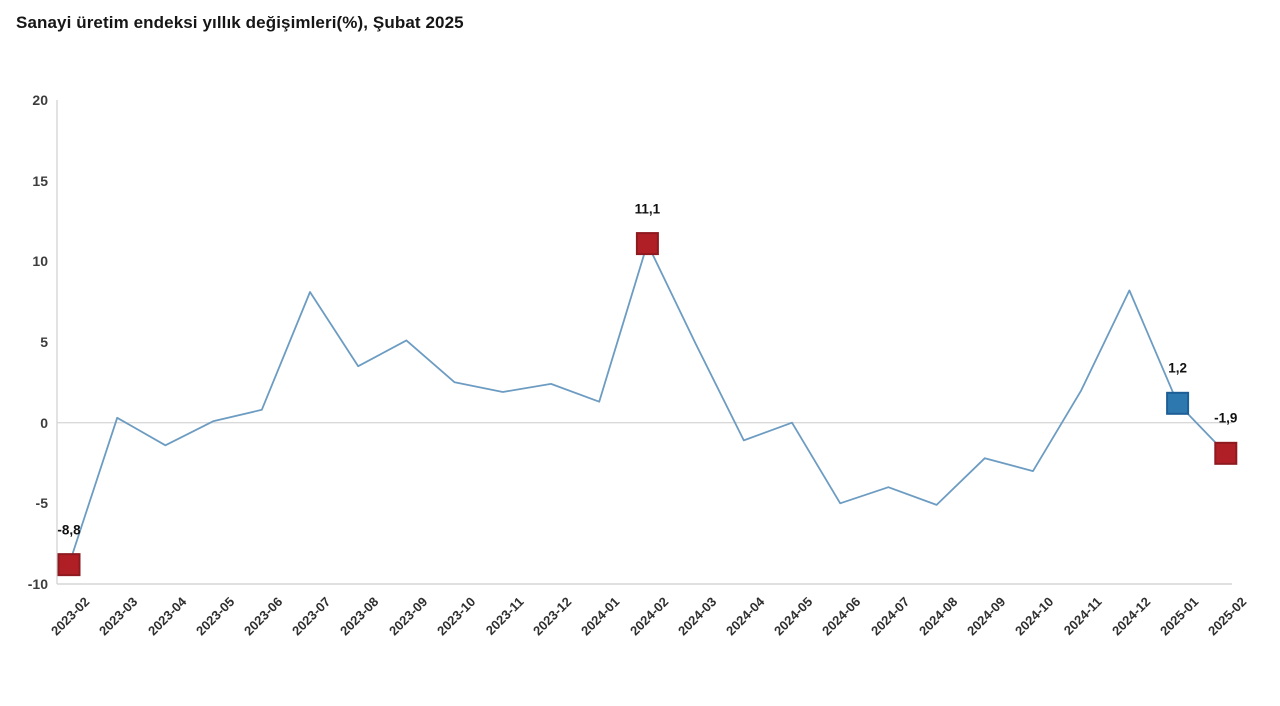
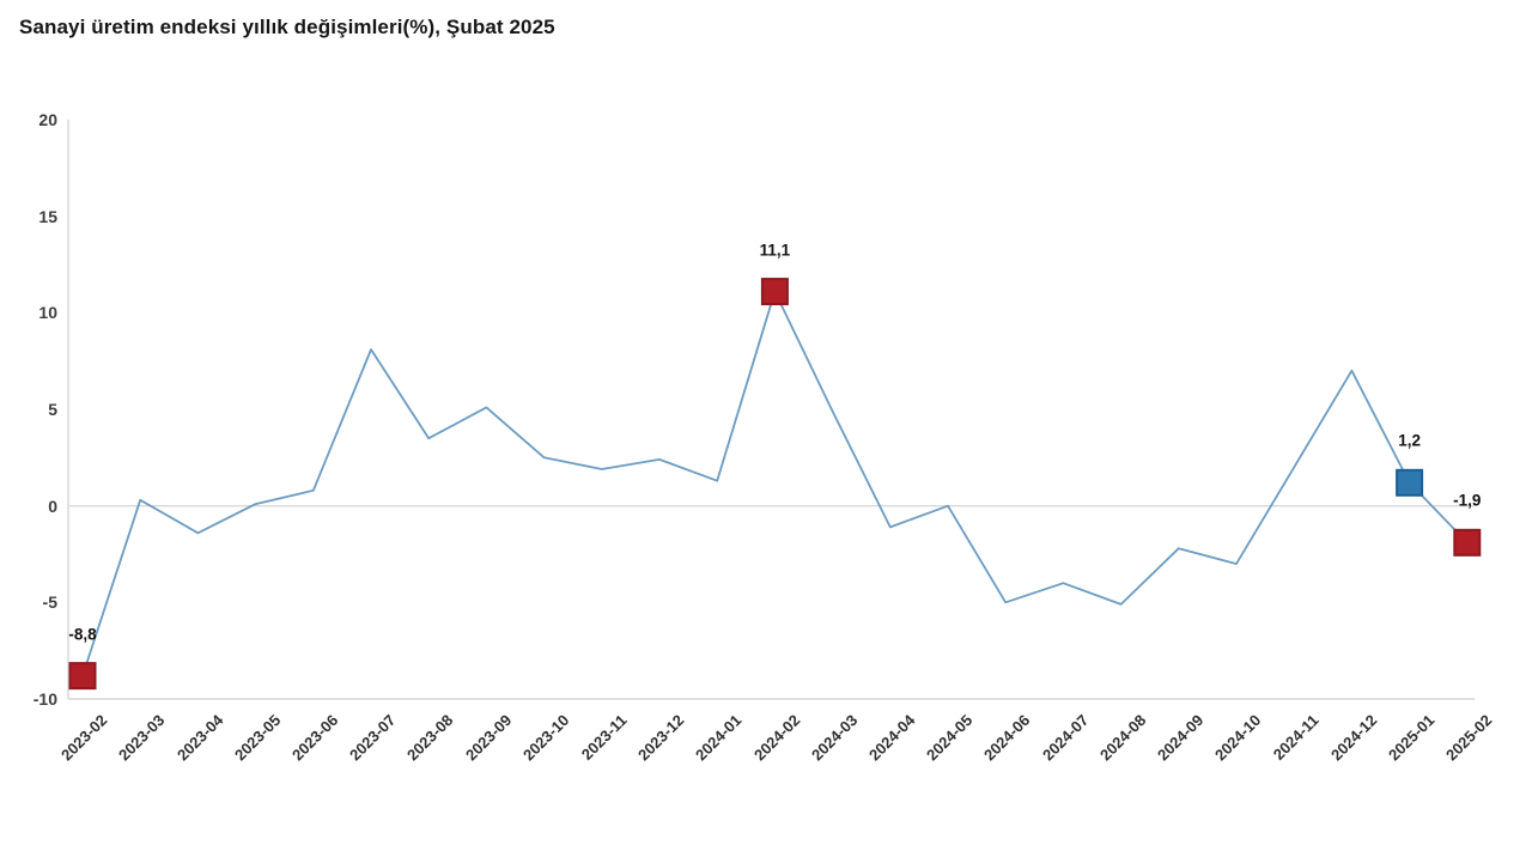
2024-12: 8.2 -> 7.0
